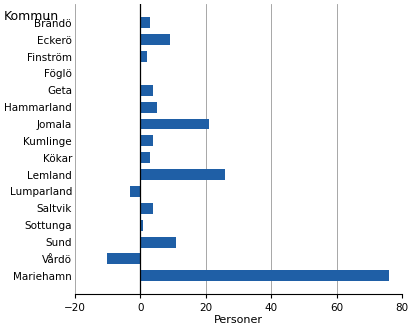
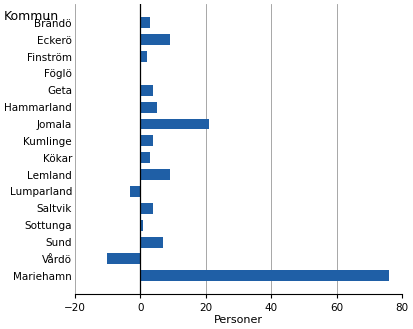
Lemland: 26 -> 9
Sund: 11 -> 7
